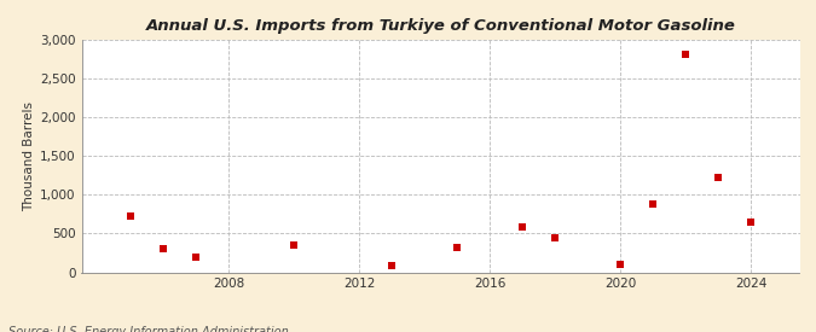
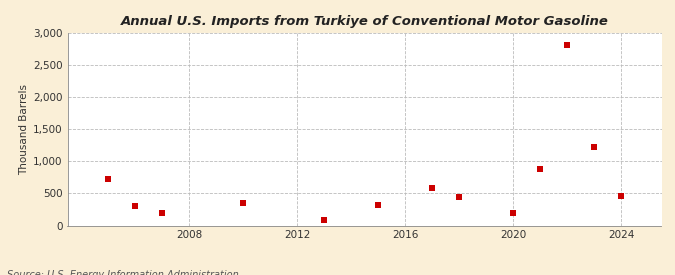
2020: 100 -> 200
2024: 650 -> 460
